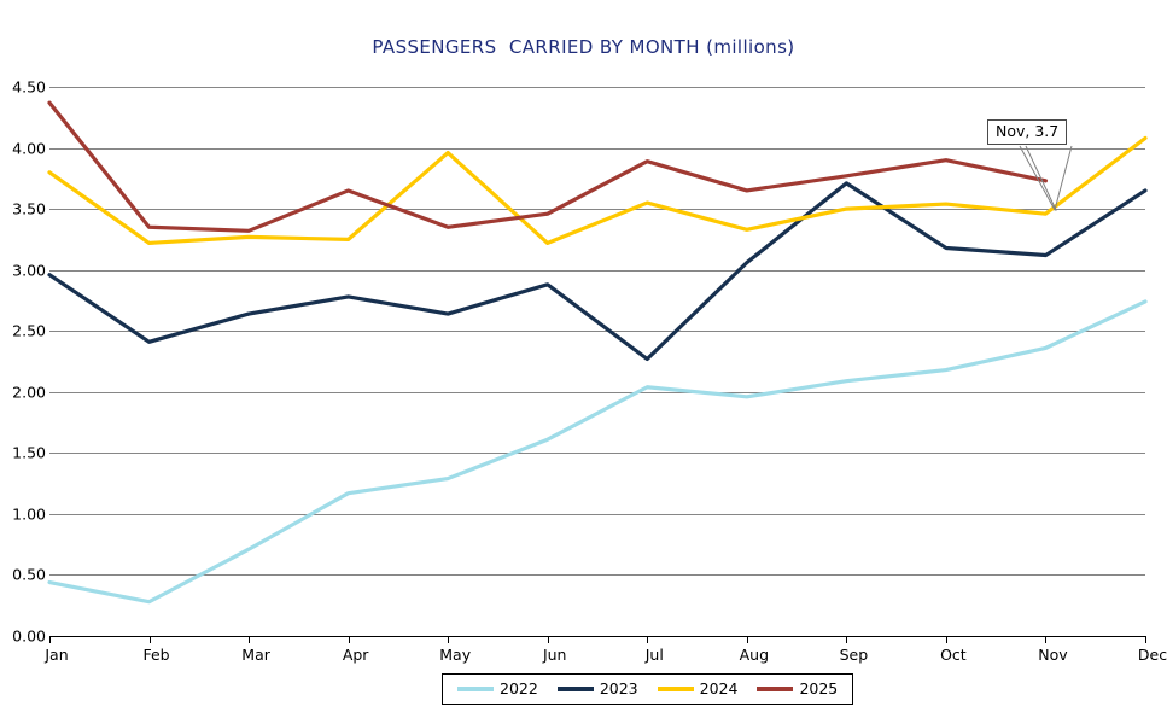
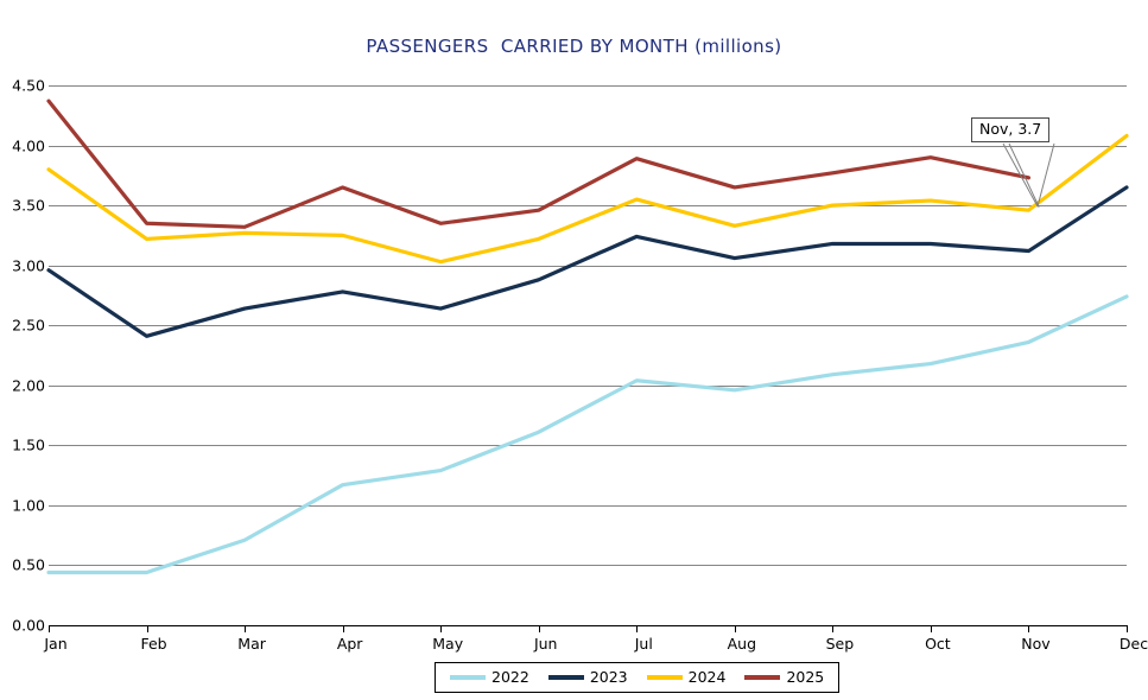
2022/Feb: 0.28 -> 0.44
2024/May: 3.96 -> 3.03
2023/Jul: 2.27 -> 3.24
2023/Sep: 3.71 -> 3.18
